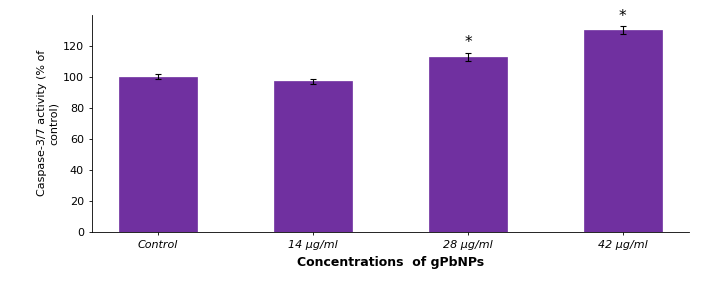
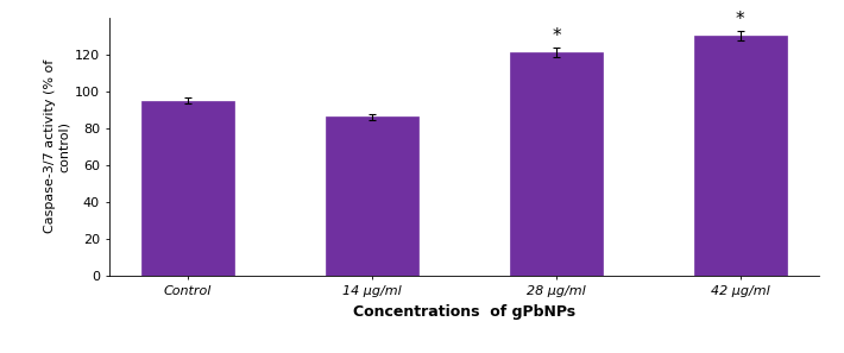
Control: 100 -> 95
14 μg/ml: 97 -> 86
28 μg/ml: 113 -> 121
